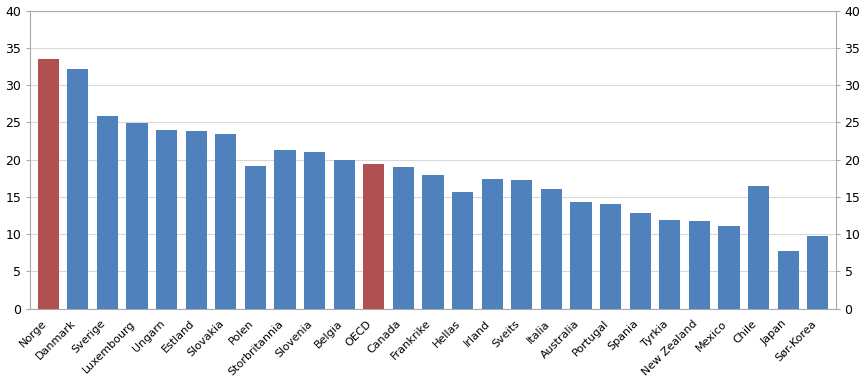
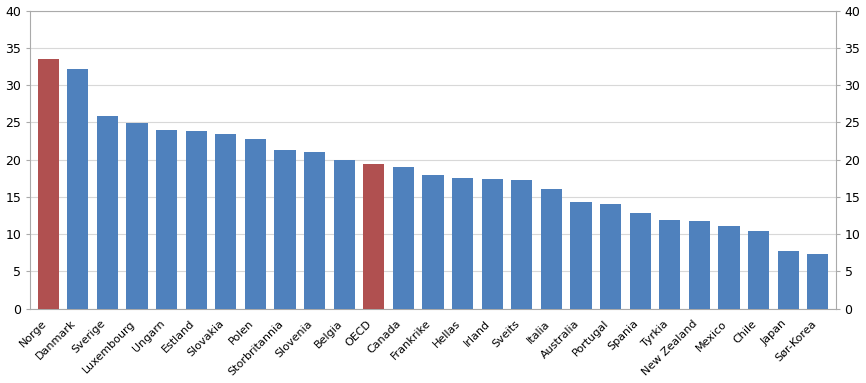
Polen: 19.2 -> 22.8
Hellas: 15.6 -> 17.5
Chile: 16.4 -> 10.4
Sør-Korea: 9.8 -> 7.4
